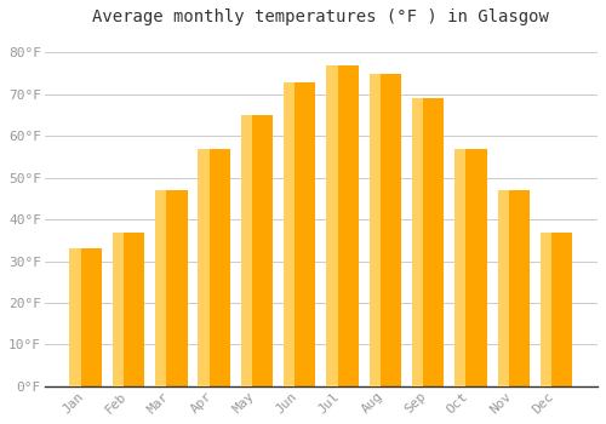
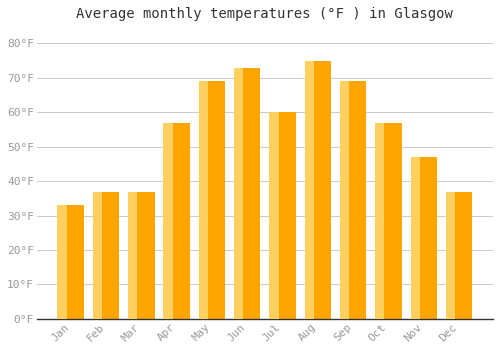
Mar: 47°F -> 37°F
May: 65°F -> 69°F
Jul: 77°F -> 60°F
